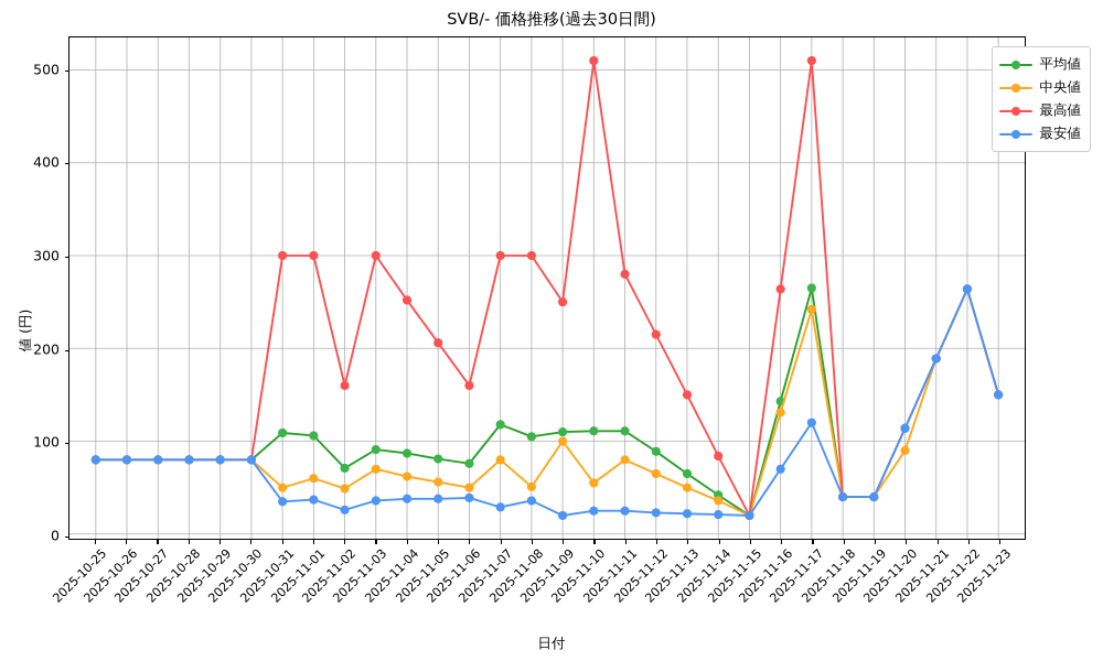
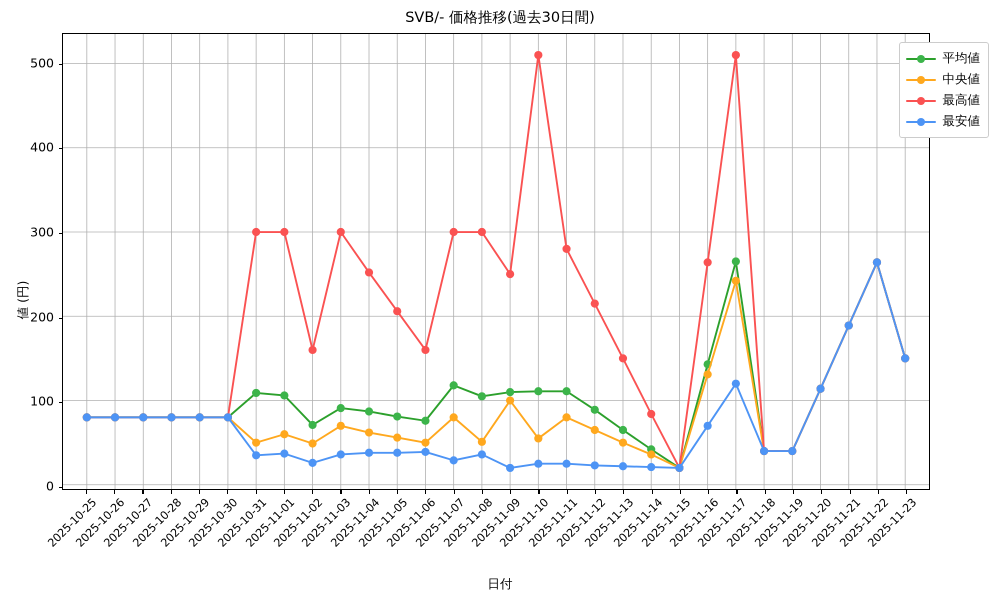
中央値/2025-11-20: 90 -> 110
